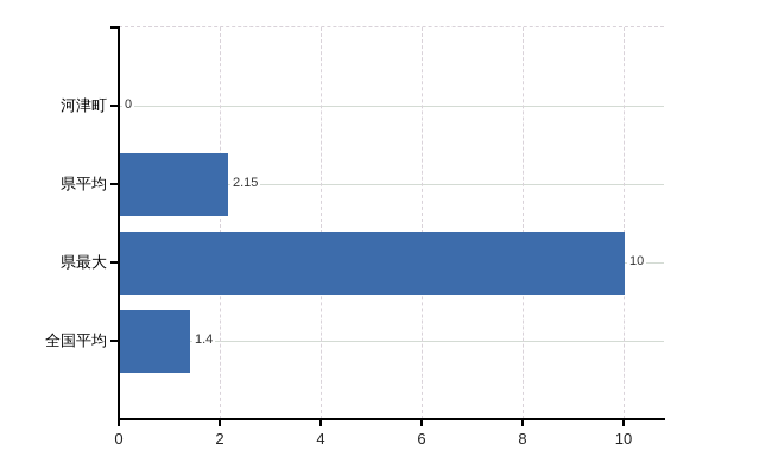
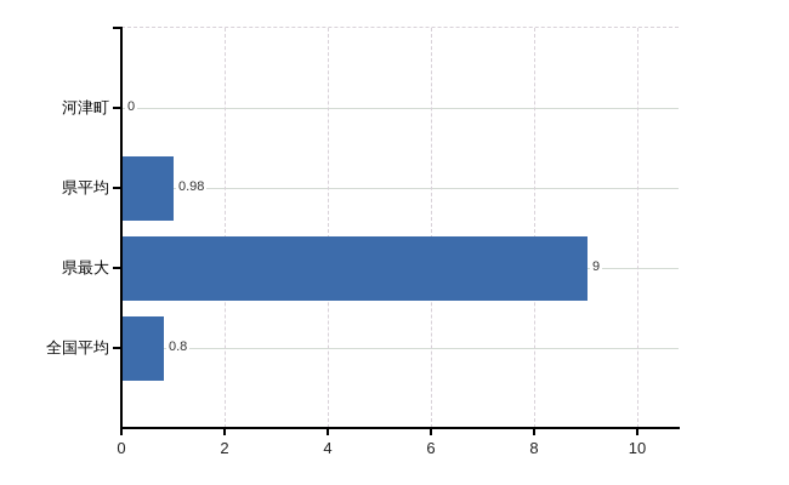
県平均: 2.15 -> 0.98
県最大: 10 -> 9
全国平均: 1.4 -> 0.8
